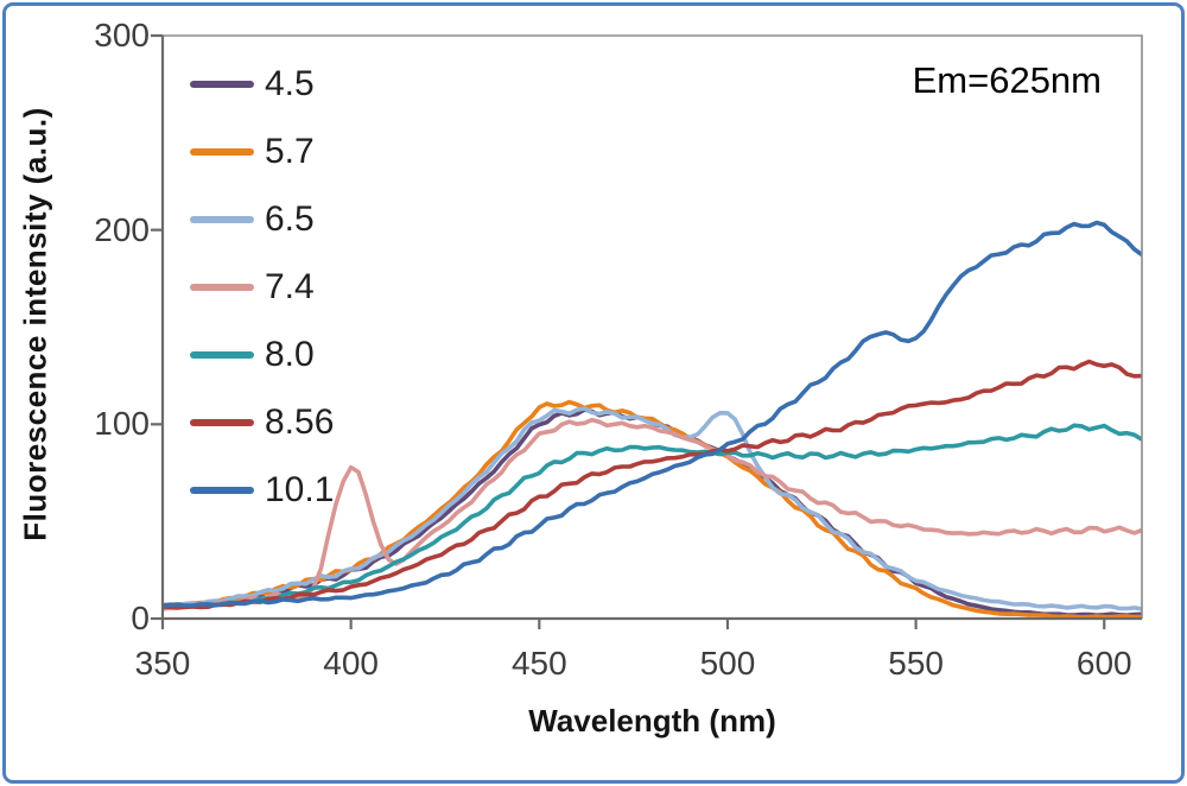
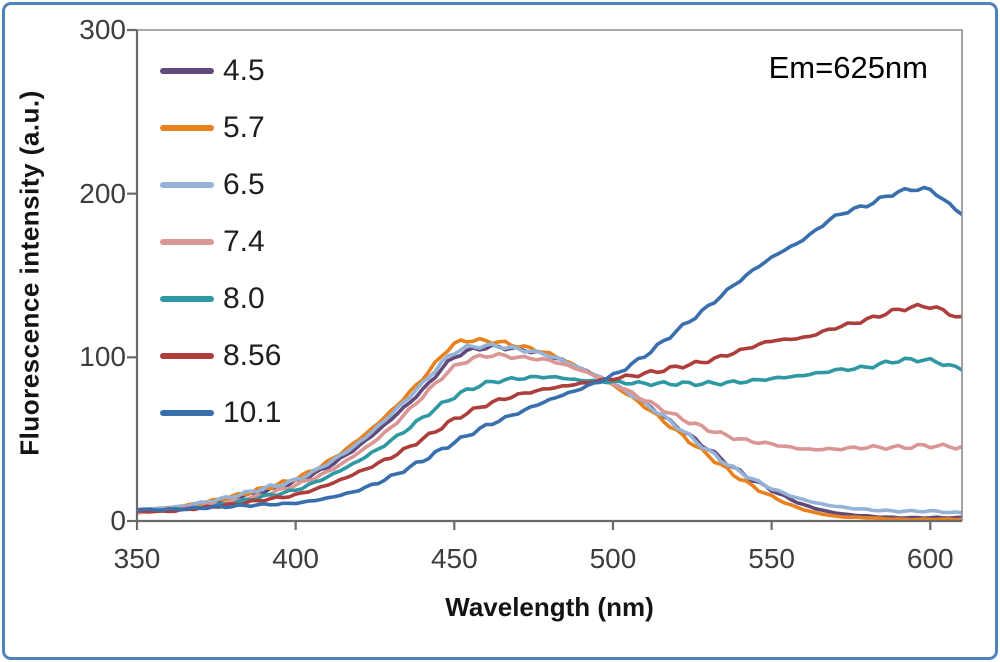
7.4/400: 78 -> 22
6.5/500: 106 -> 84
10.1/550: 144 -> 161
